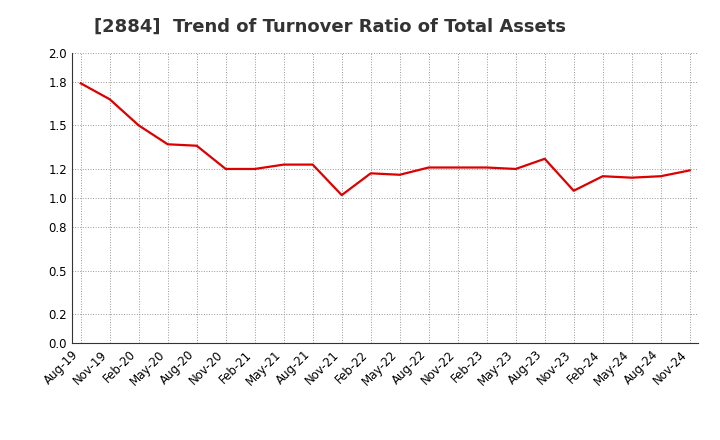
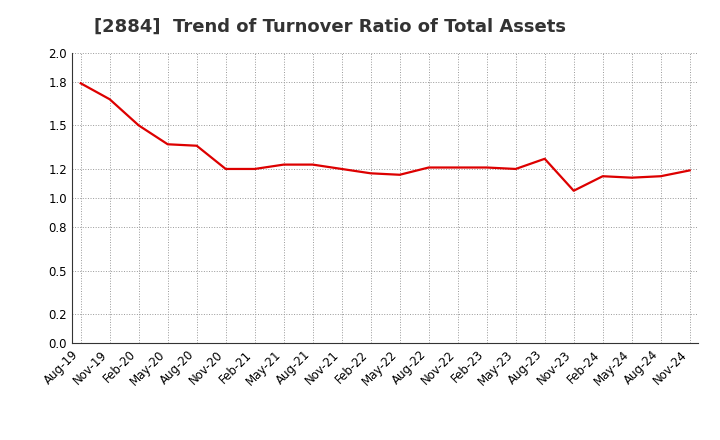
Nov-21: 1.02 -> 1.20
